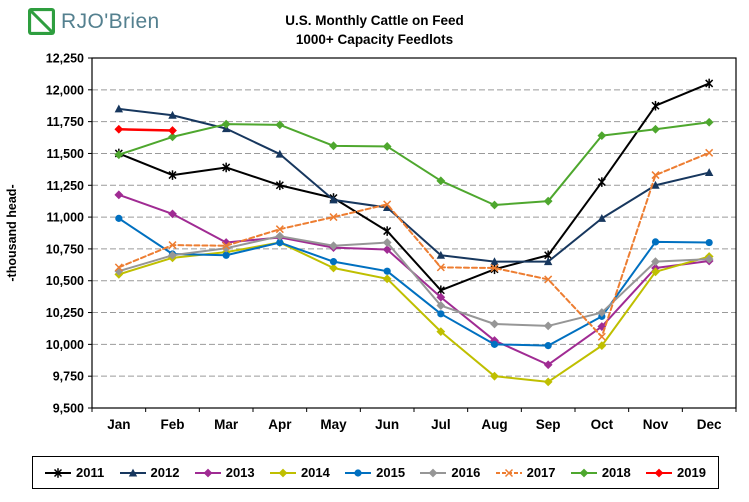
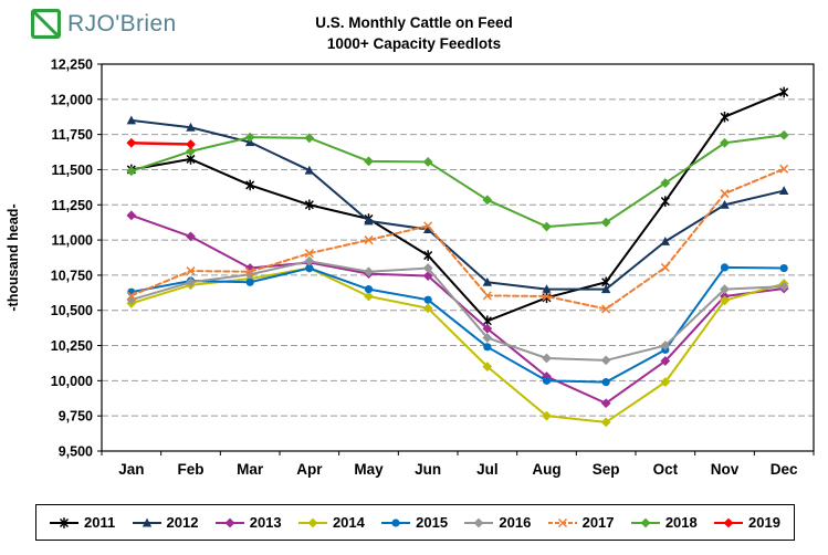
2015/Jan: 10990 -> 10630
2011/Feb: 11330 -> 11580
2017/Oct: 10060 -> 10800
2018/Oct: 11640 -> 11400
